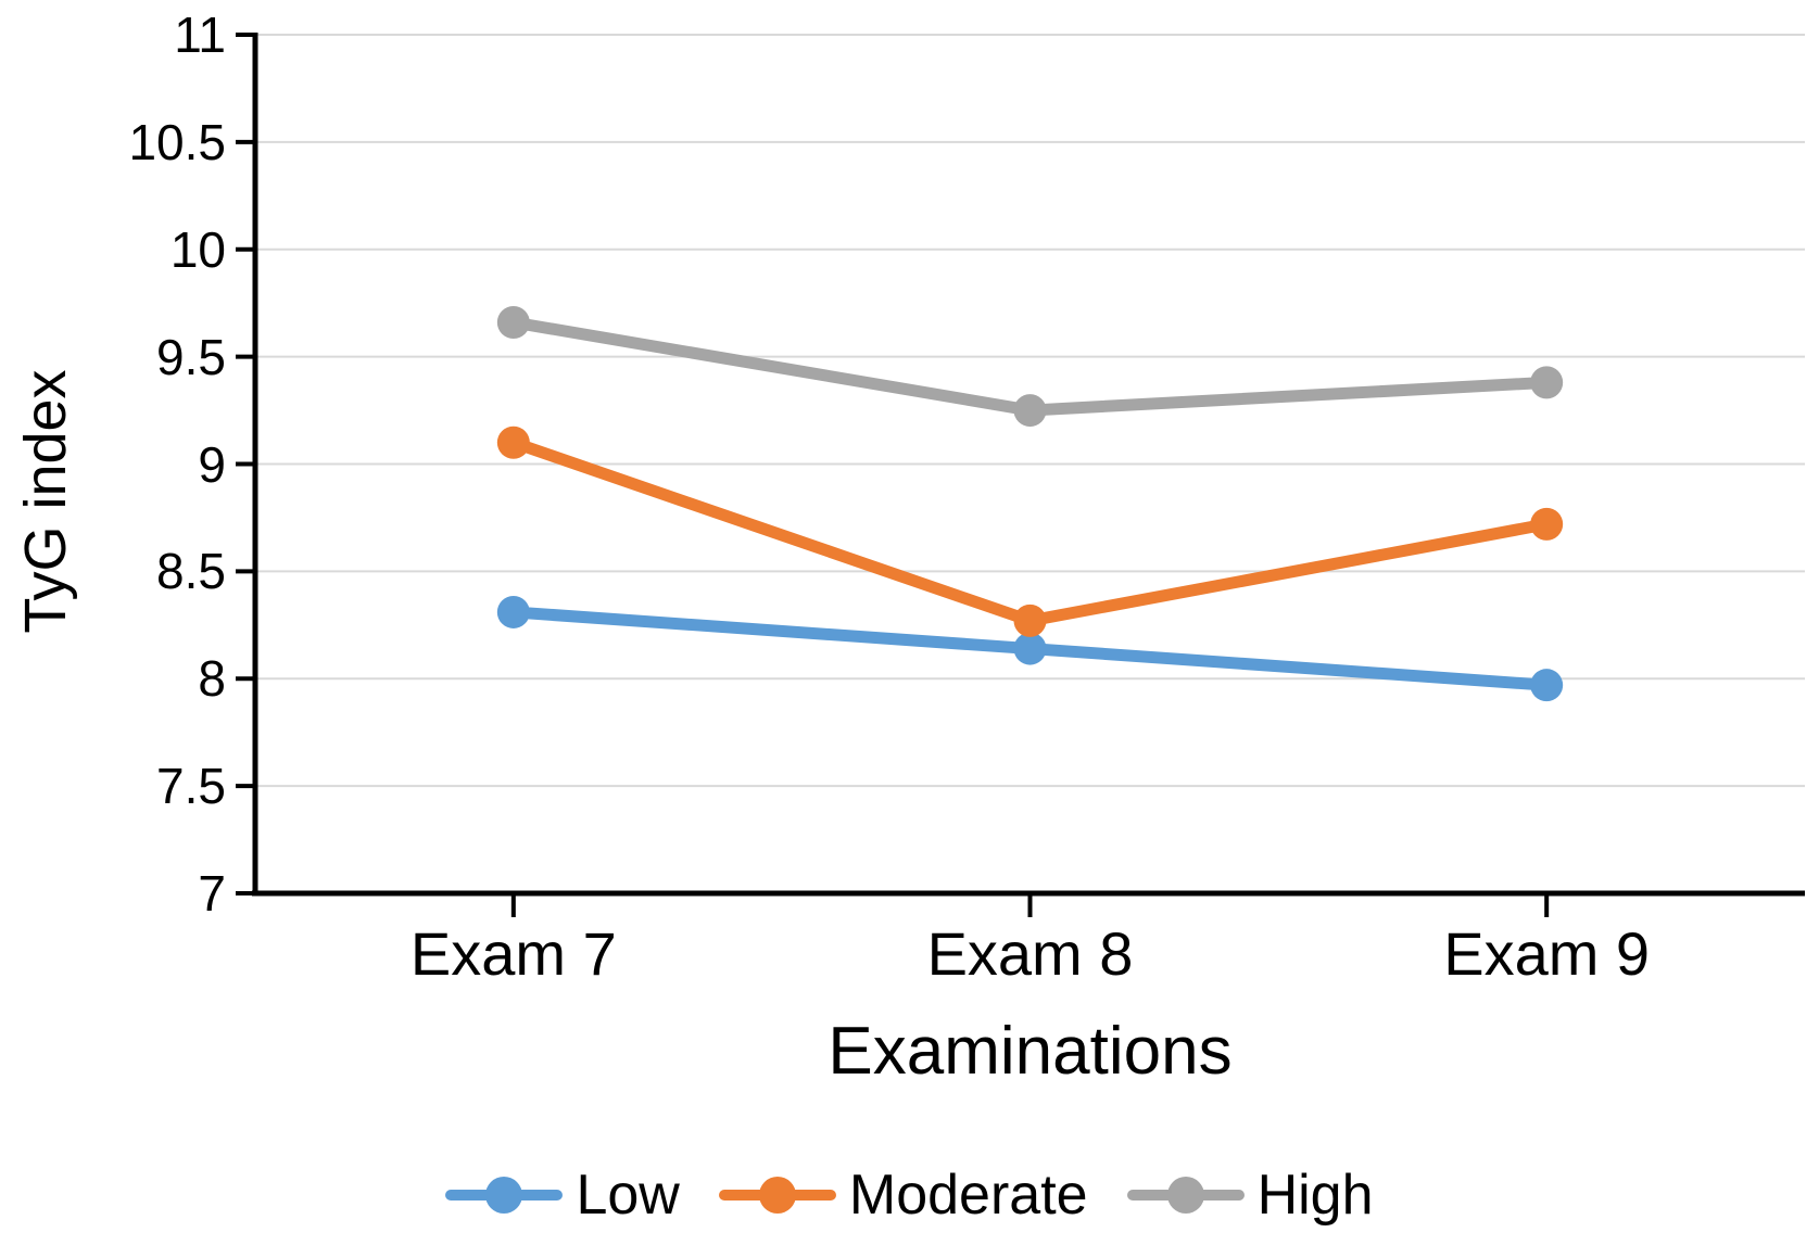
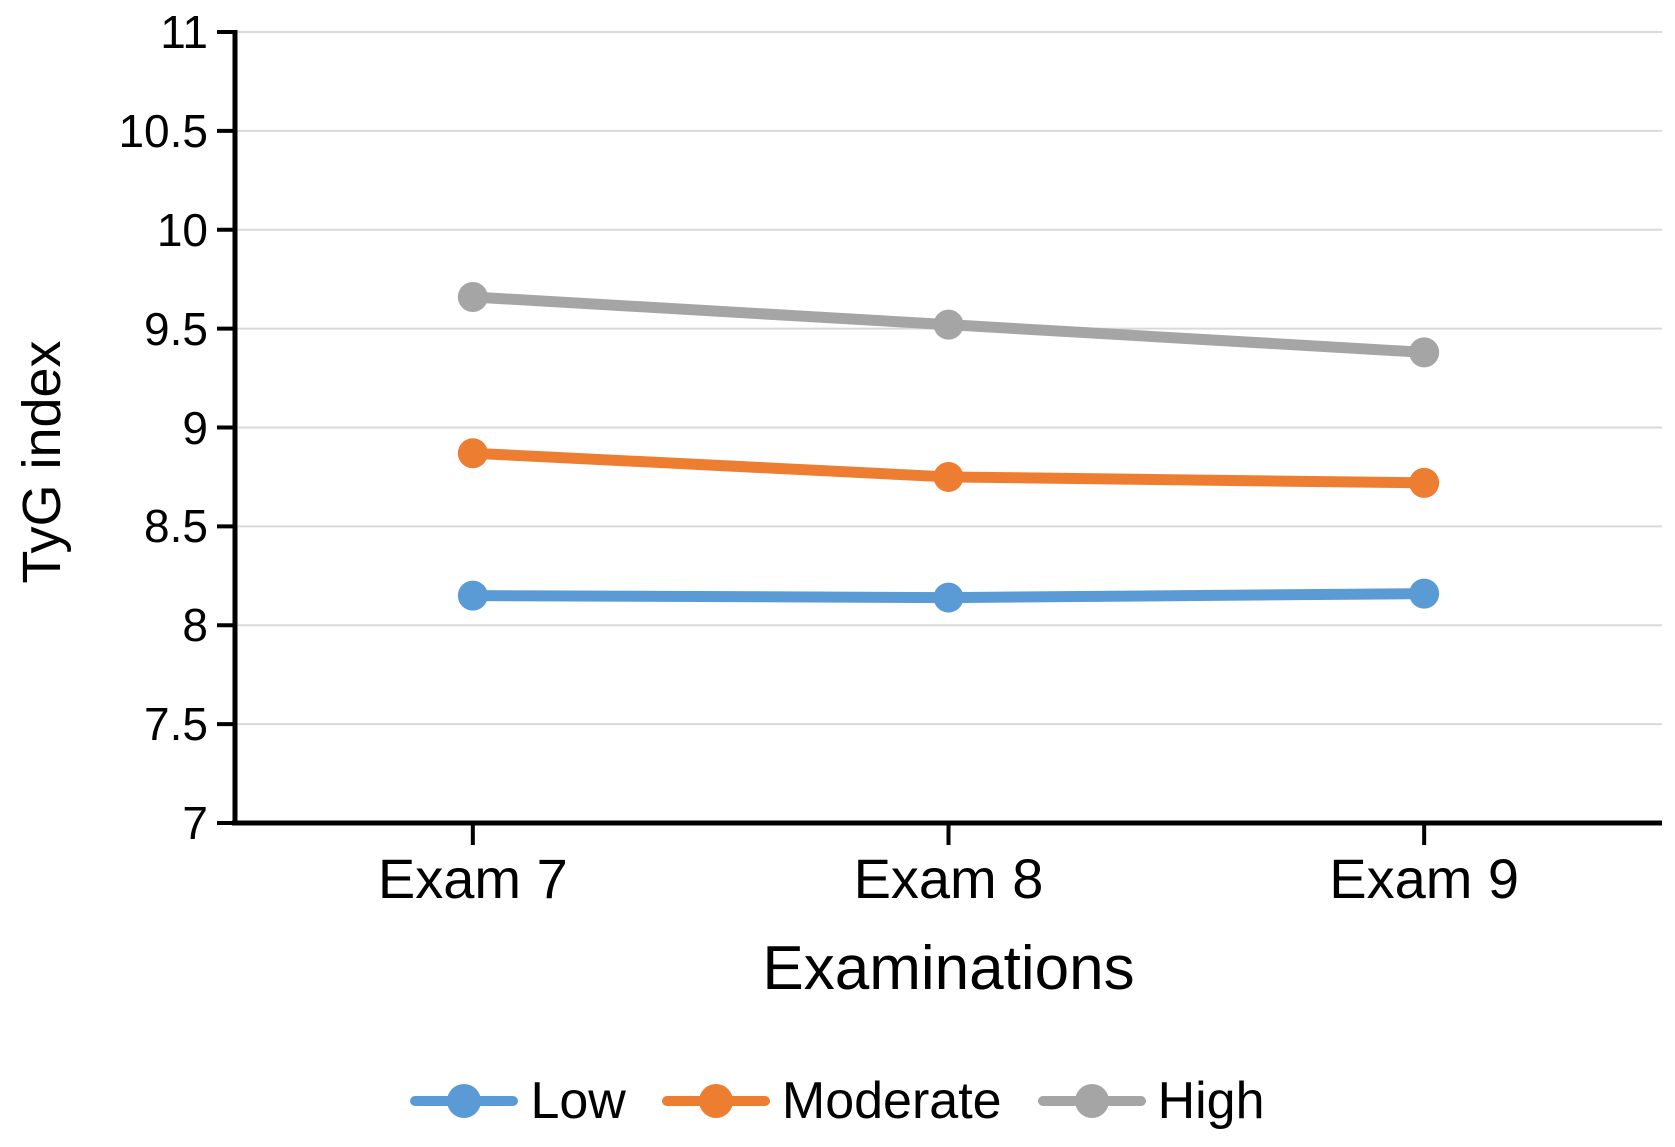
Low/Exam 7: 8.31 -> 8.15
Moderate/Exam 7: 9.10 -> 8.87
Moderate/Exam 8: 8.27 -> 8.75
High/Exam 8: 9.25 -> 9.52
Low/Exam 9: 7.97 -> 8.16
